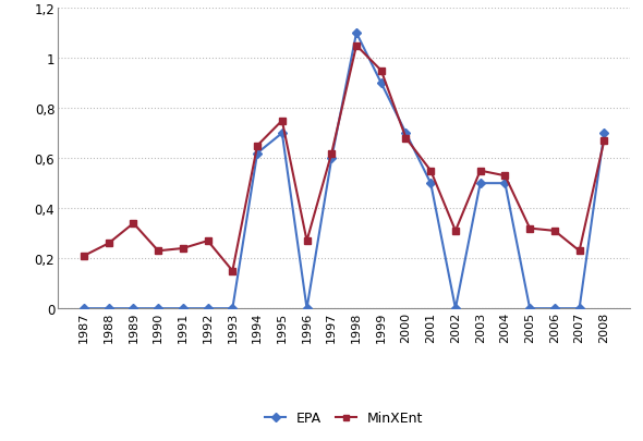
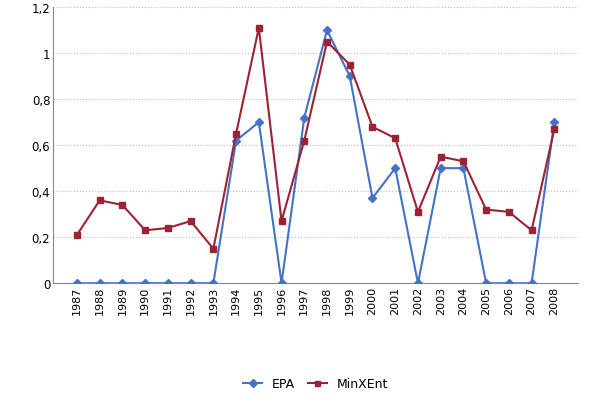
MinXEnt/1988: 0,26 -> 0,36
MinXEnt/1995: 0,75 -> 1,11
EPA/1997: 0,60 -> 0,72
EPA/2000: 0,70 -> 0,37
MinXEnt/2001: 0,55 -> 0,63
